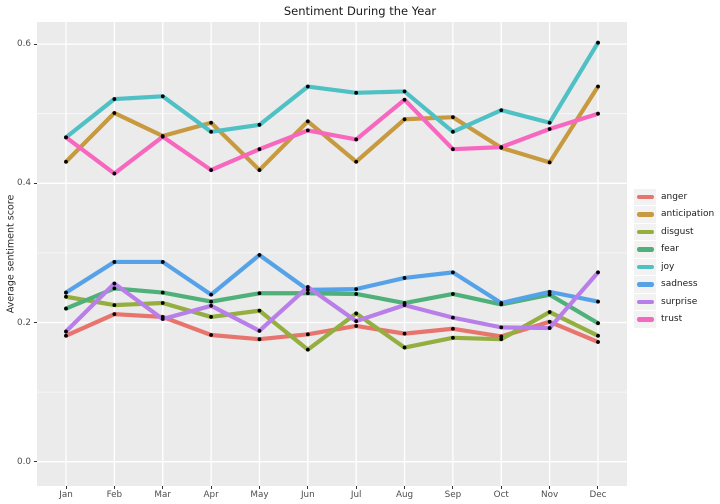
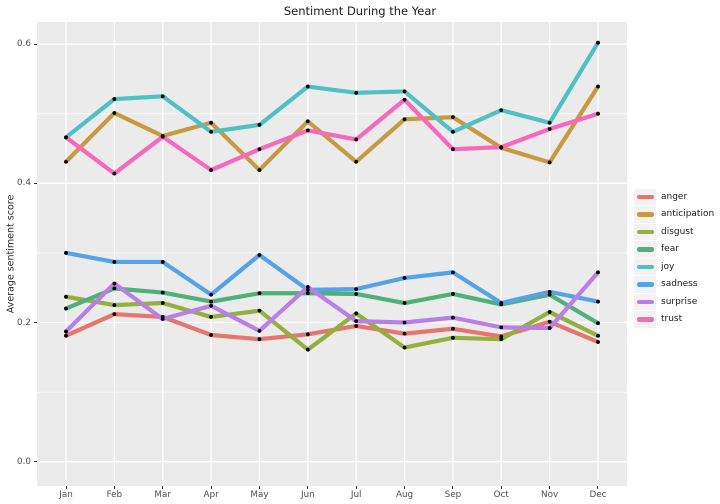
sadness/Jan: 0.24 -> 0.30
surprise/Aug: 0.23 -> 0.20
